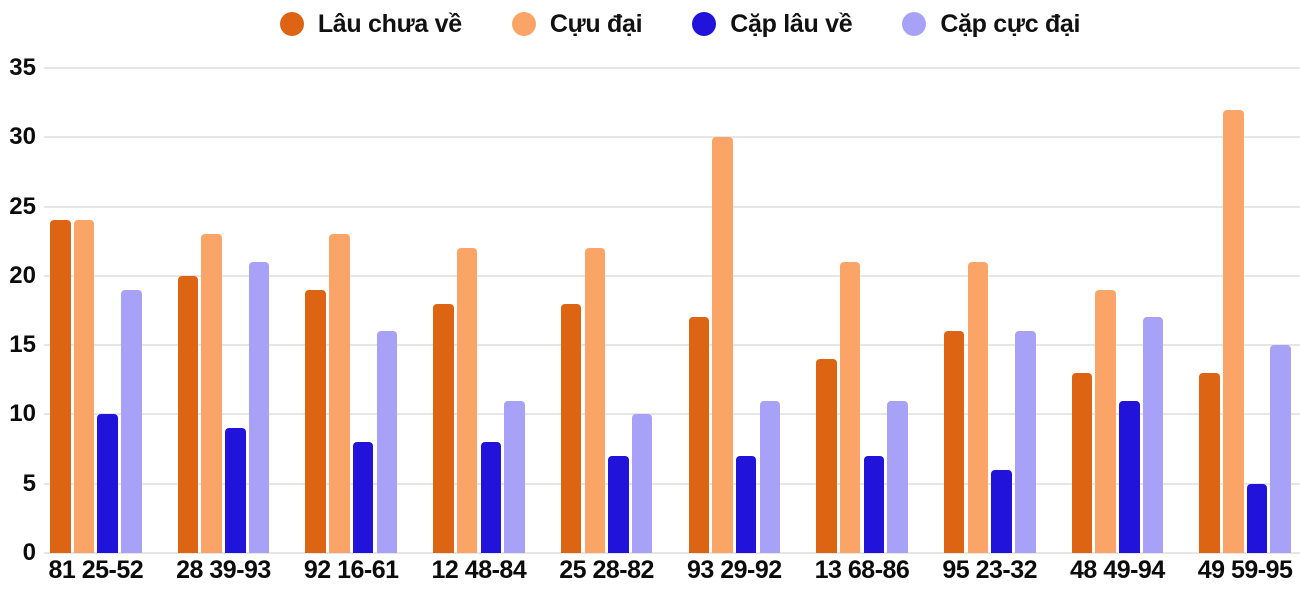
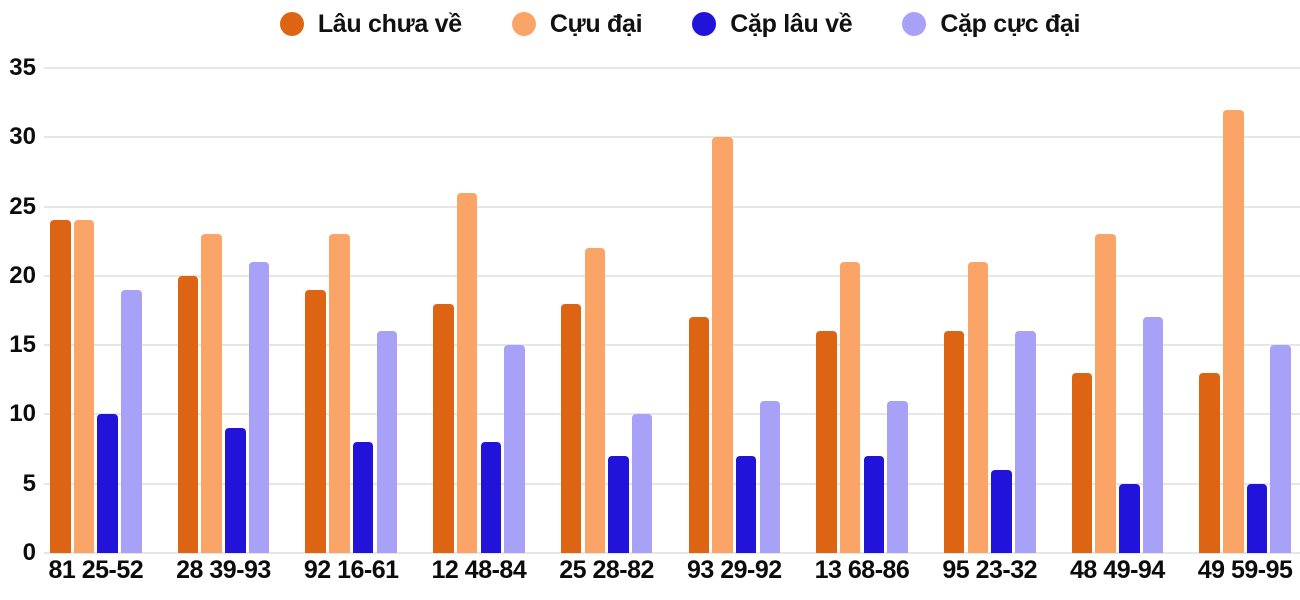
Cựu đại/12 48-84: 22 -> 26
Cặp cực đại/12 48-84: 11 -> 15
Lâu chưa về/13 68-86: 14 -> 16
Cựu đại/48 49-94: 19 -> 23
Cặp lâu về/48 49-94: 11 -> 5
